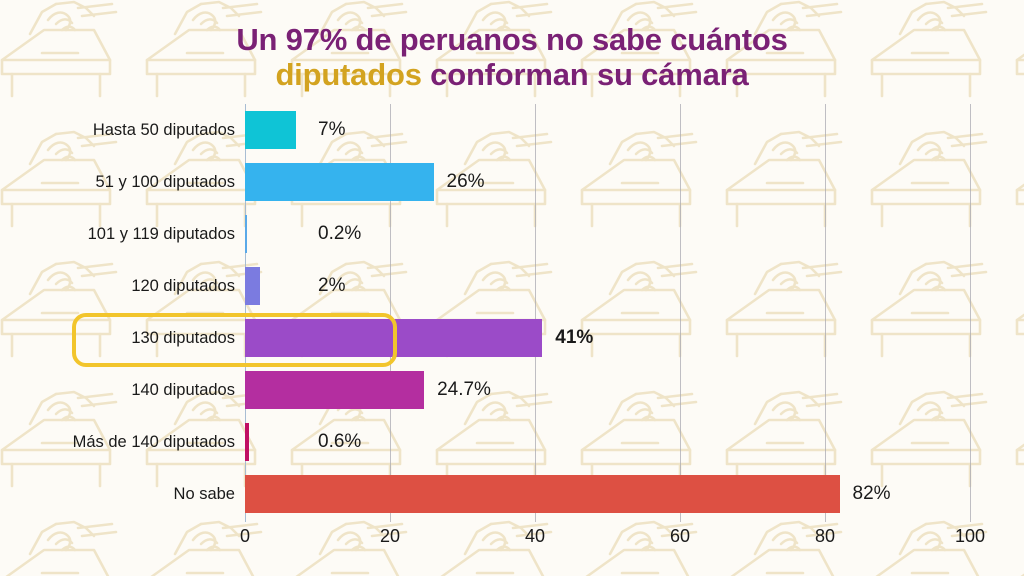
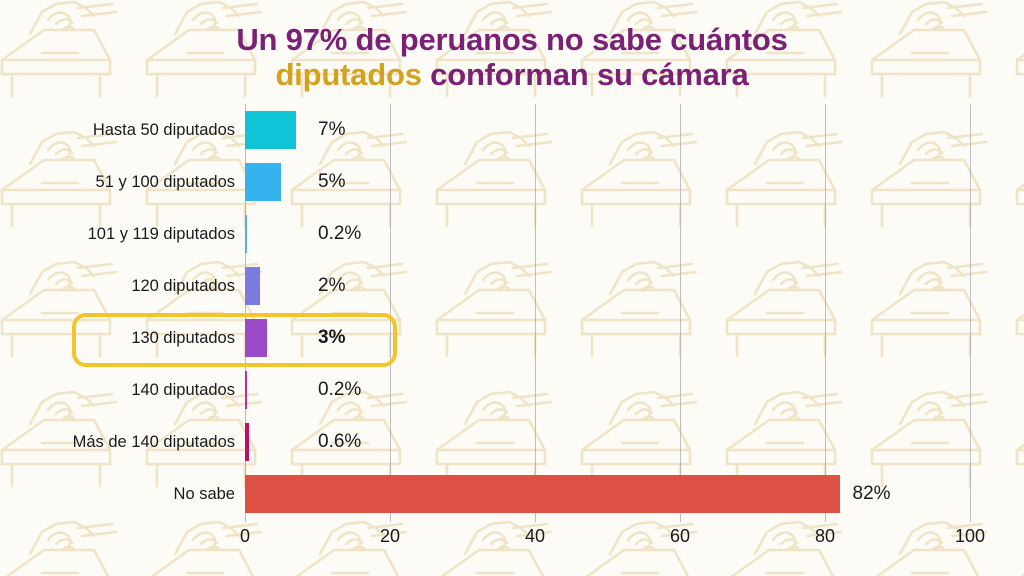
51 y 100 diputados: 26% -> 5%
130 diputados: 41% -> 3%
140 diputados: 24.7% -> 0.2%
